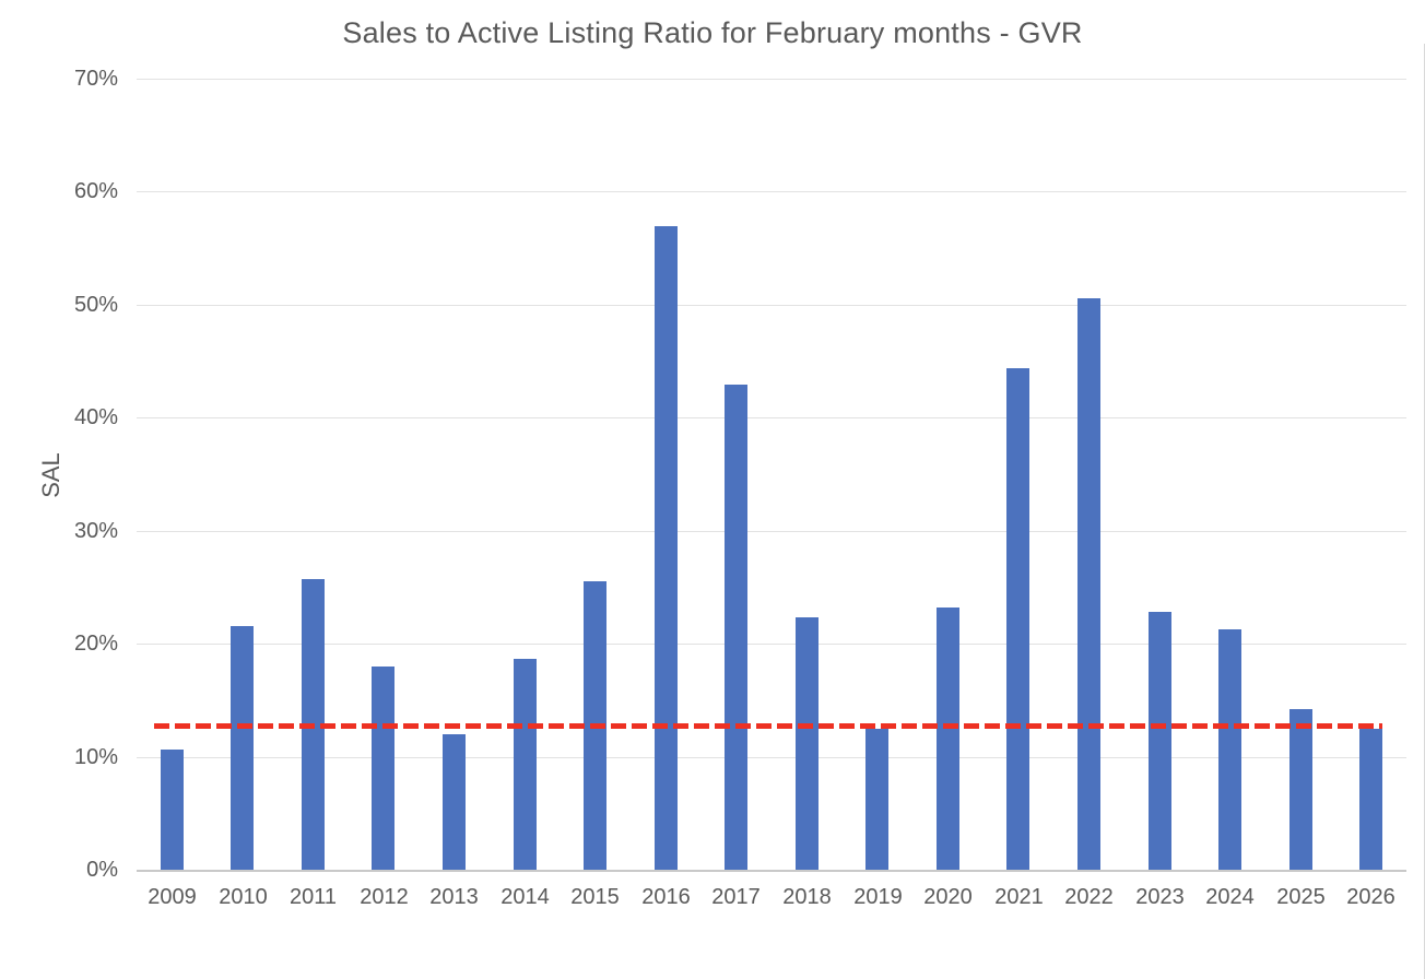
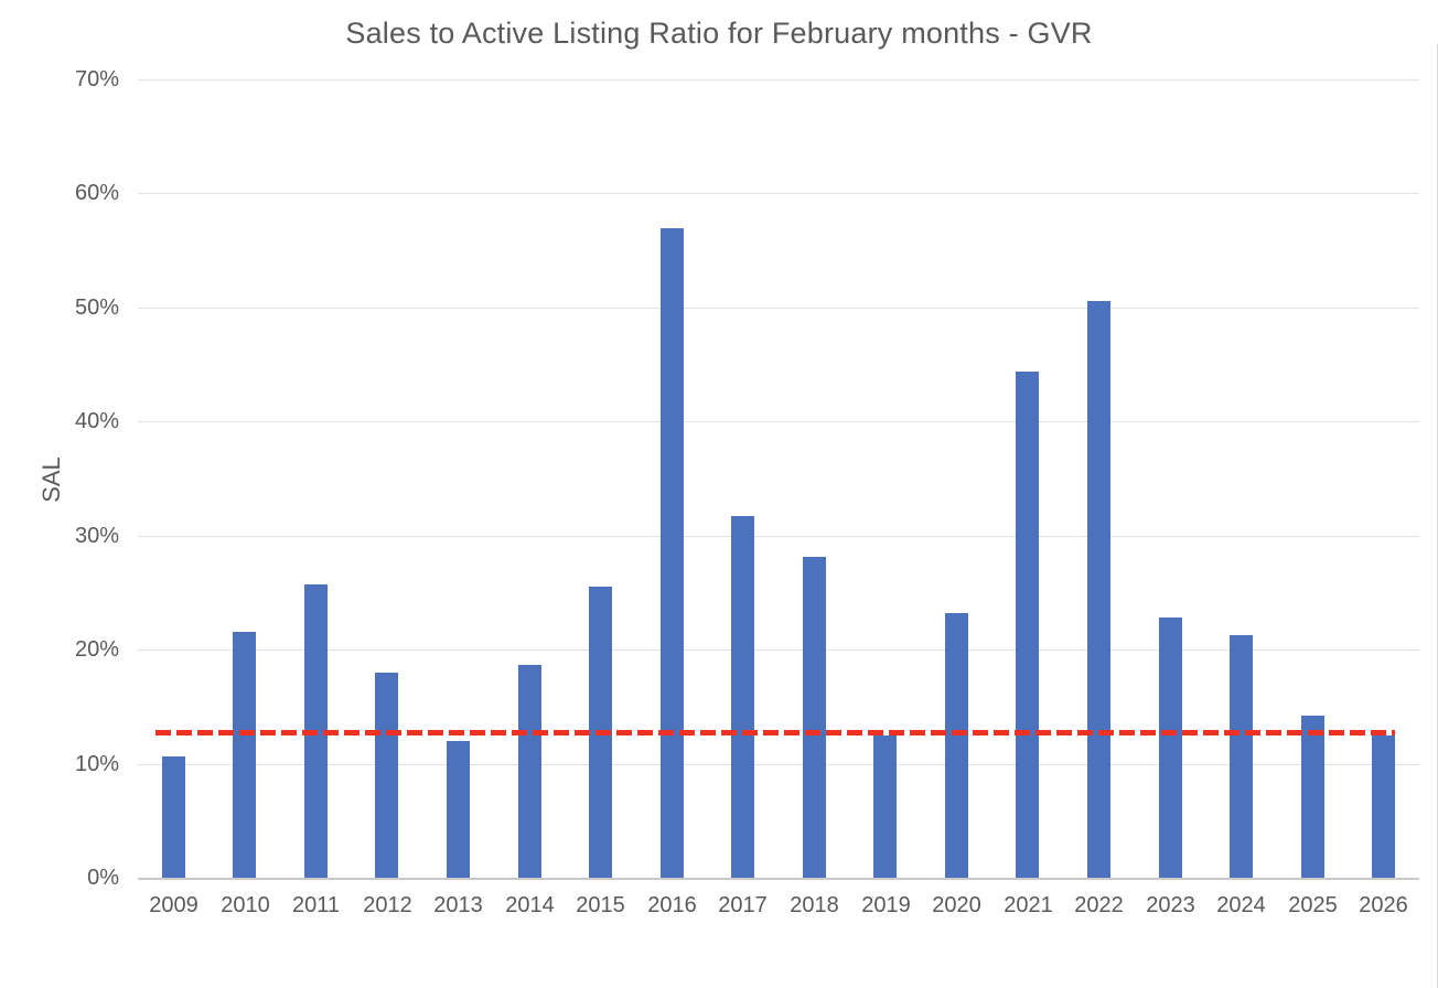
2017: 42.9% -> 31.7%
2018: 22.3% -> 28.1%
